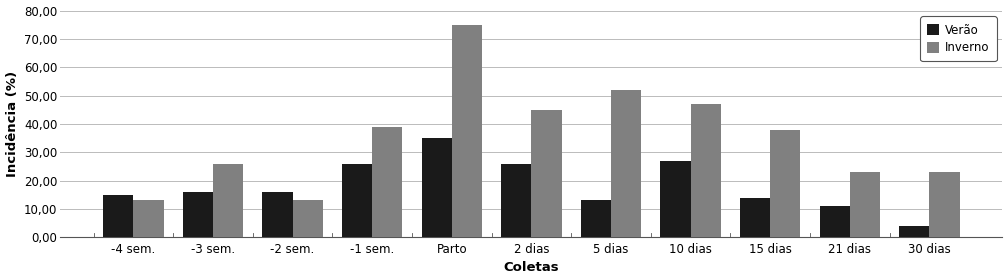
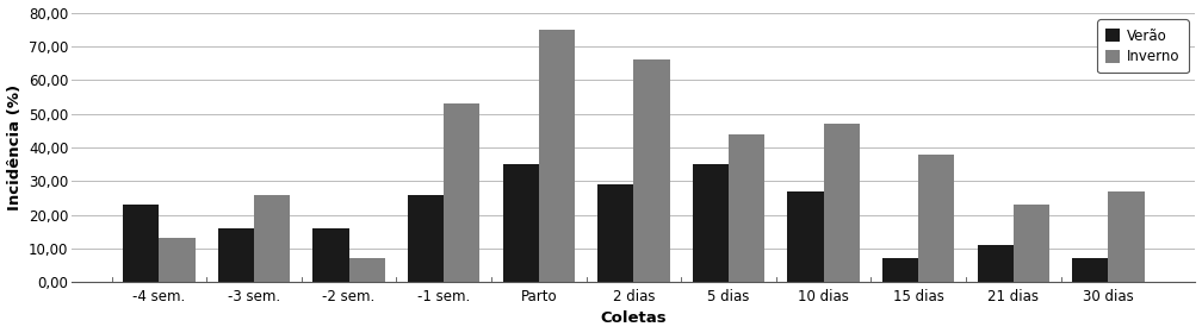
Verão/-4 sem.: 15 -> 23
Inverno/-2 sem.: 13 -> 7
Inverno/-1 sem.: 39 -> 53
Verão/2 dias: 26 -> 29
Inverno/2 dias: 45 -> 66
Verão/5 dias: 13 -> 35
Inverno/5 dias: 52 -> 44
Verão/15 dias: 14 -> 7
Verão/30 dias: 4 -> 7
Inverno/30 dias: 23 -> 27
